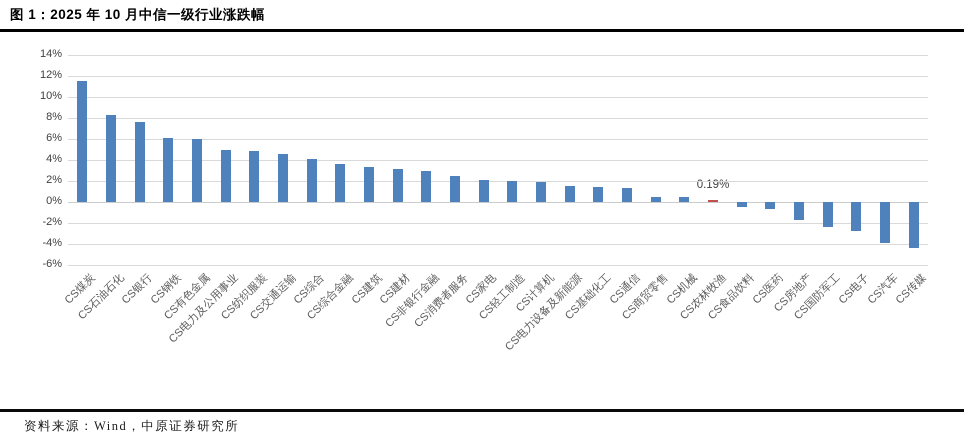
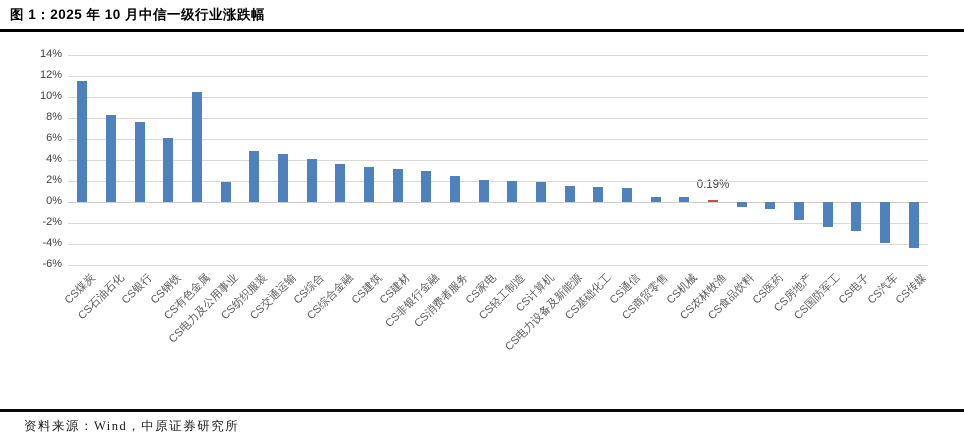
CS有色金属: 6.0% -> 10.5%
CS电力及公用事业: 5.0% -> 1.9%
